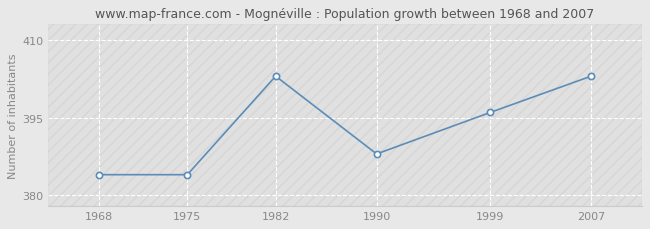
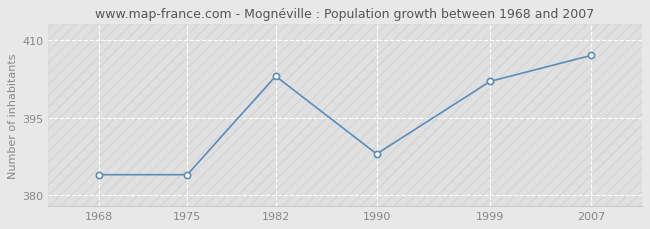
1999: 396 -> 402
2007: 403 -> 407
